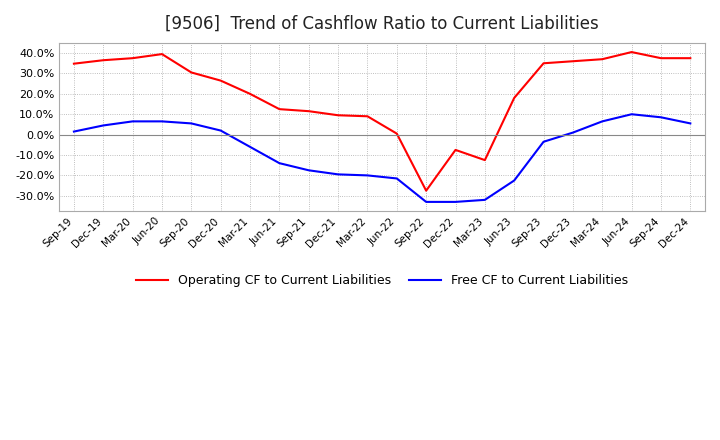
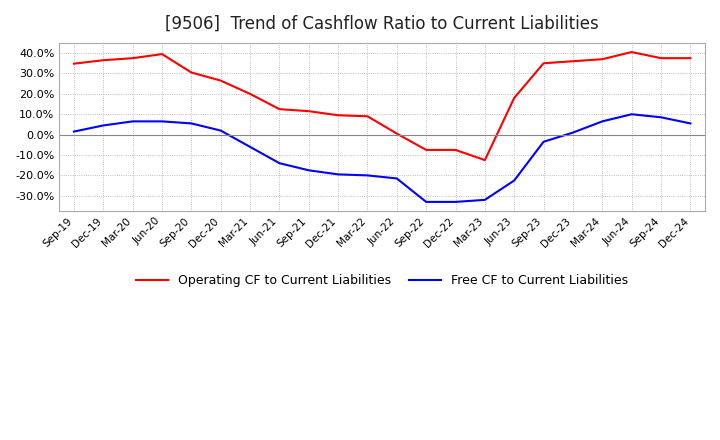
Operating CF to Current Liabilities/Sep-22: -27.5% -> -7.5%
